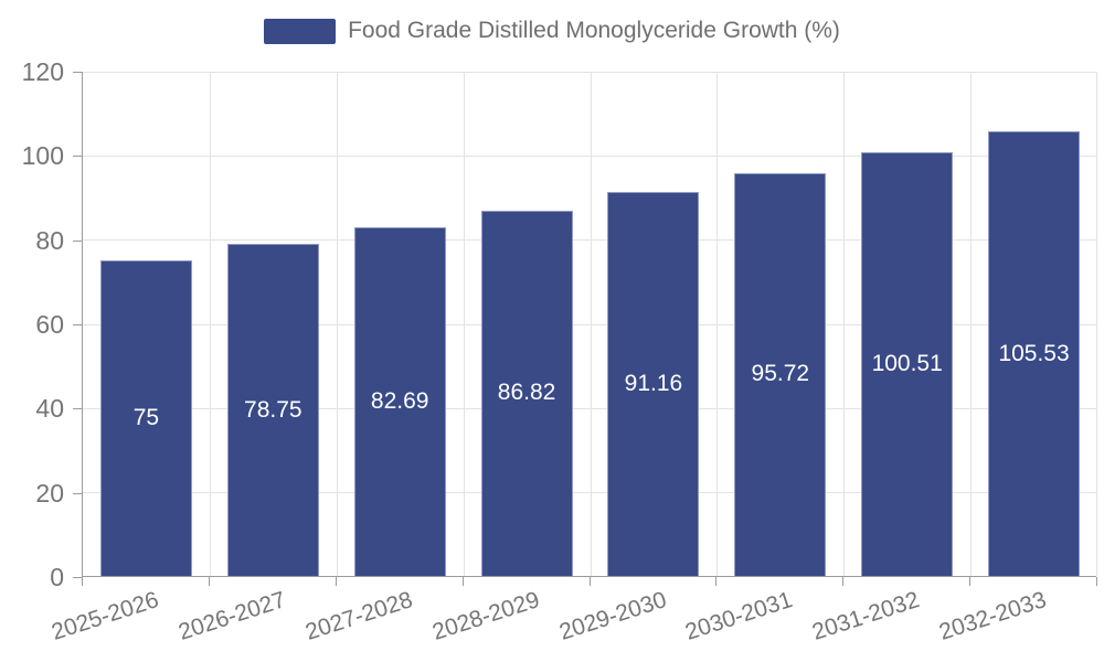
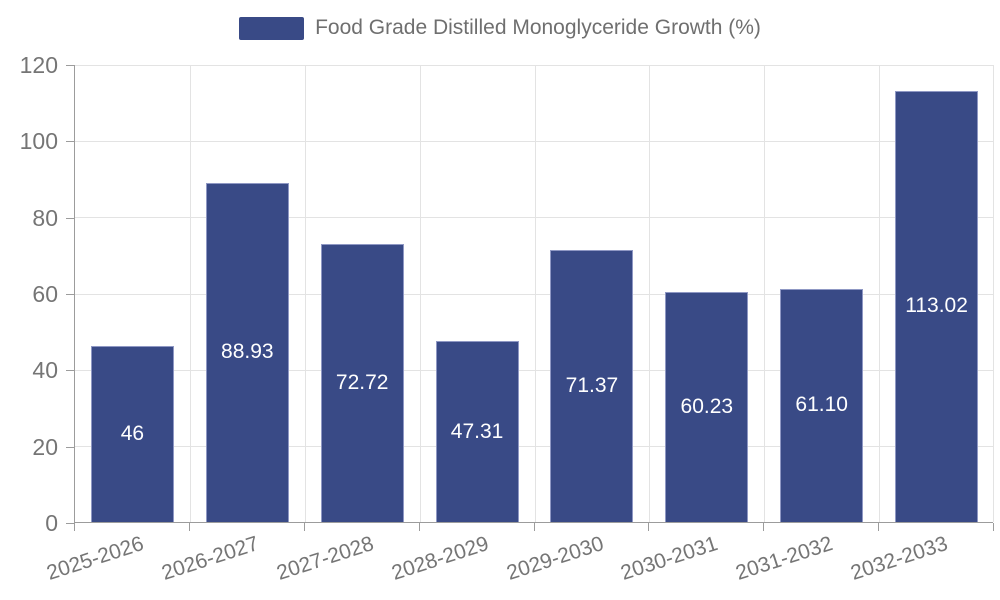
2025-2026: 75 -> 46
2026-2027: 78.75 -> 88.93
2027-2028: 82.69 -> 72.72
2028-2029: 86.82 -> 47.31
2029-2030: 91.16 -> 71.37
2030-2031: 95.72 -> 60.23
2031-2032: 100.51 -> 61.10
2032-2033: 105.53 -> 113.02
